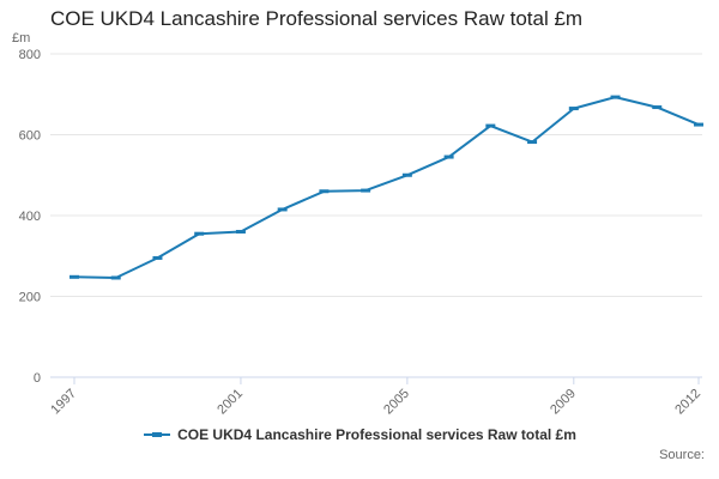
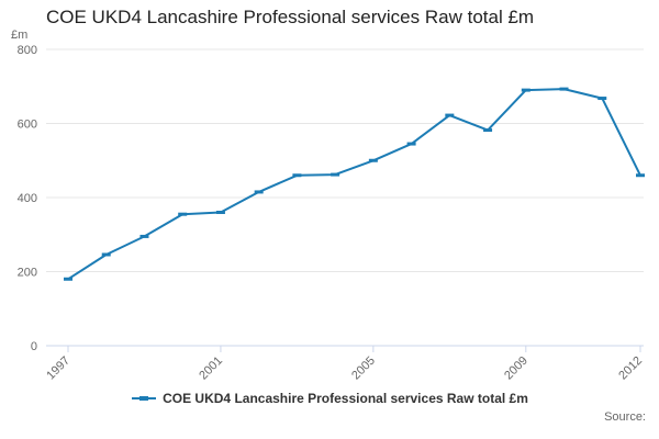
1997: 250 -> 180
2009: 660 -> 690
2012: 620 -> 460
